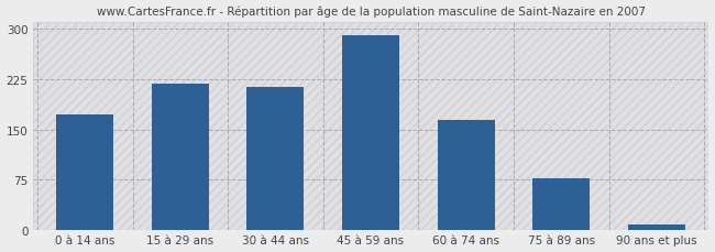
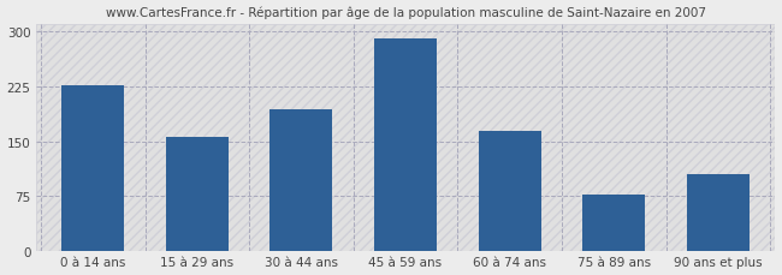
0 à 14 ans: 172 -> 226
15 à 29 ans: 218 -> 156
30 à 44 ans: 213 -> 194
90 ans et plus: 8 -> 106
